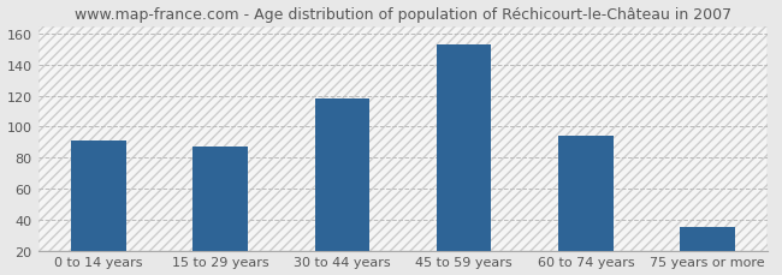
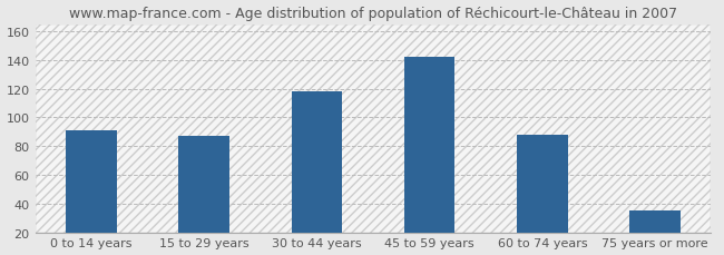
45 to 59 years: 153 -> 142
60 to 74 years: 94 -> 88
